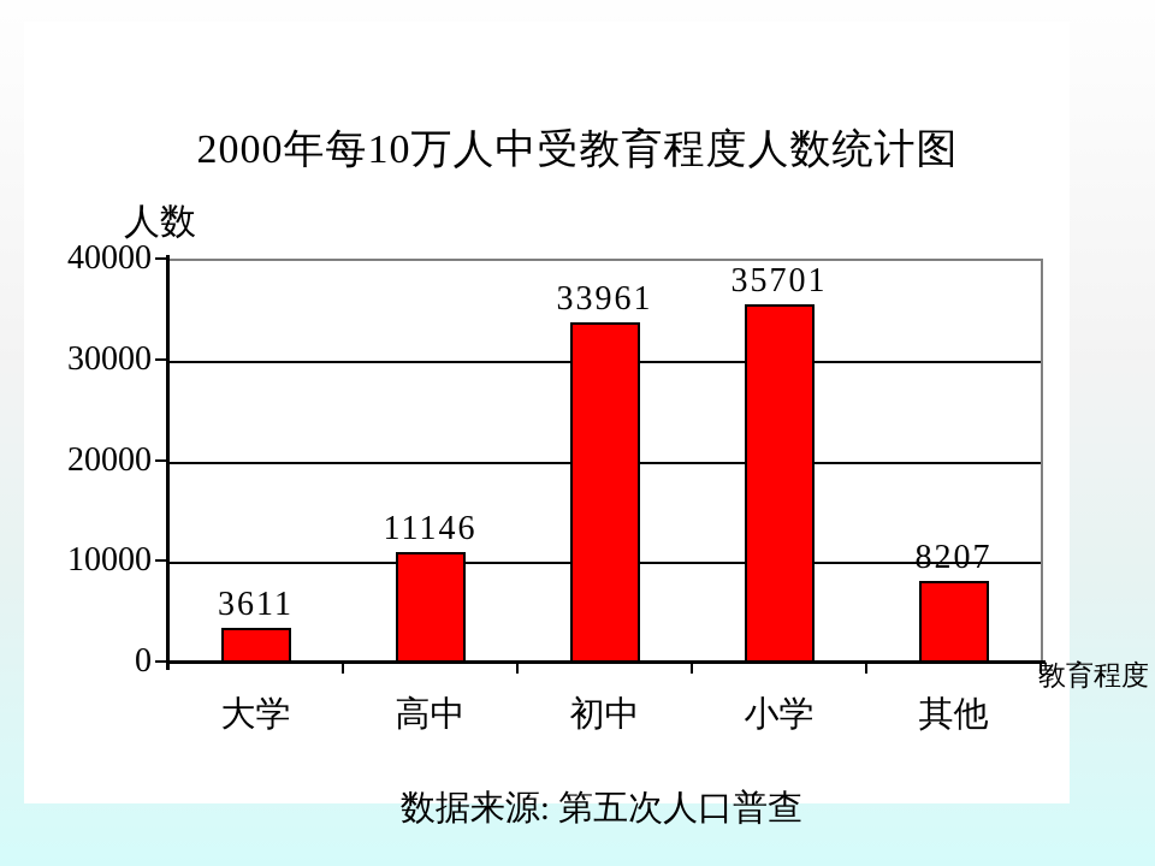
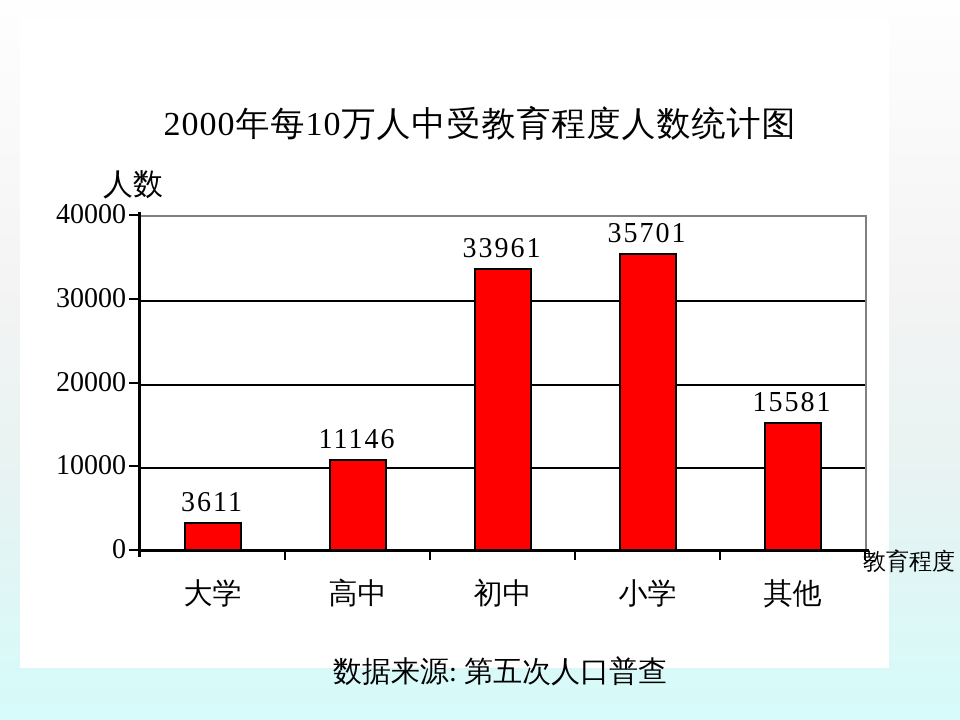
其他: 8207 -> 15581
